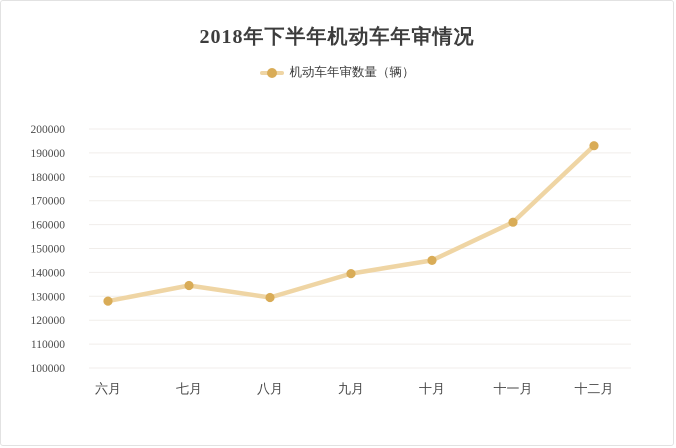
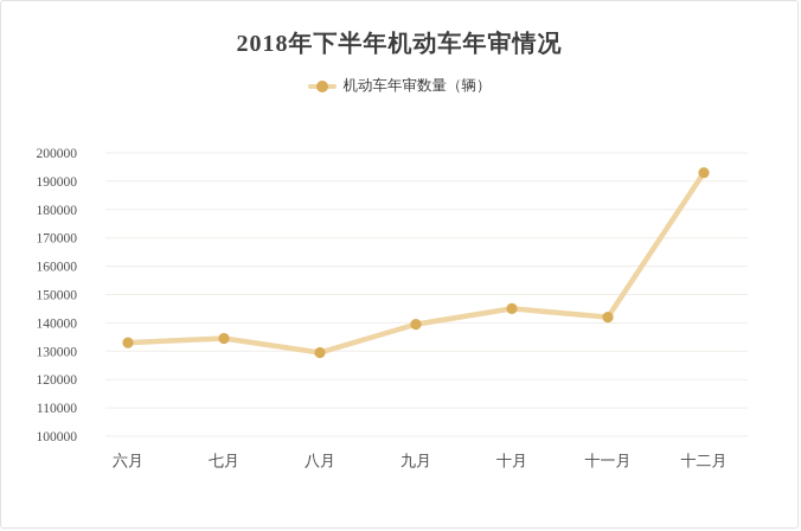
六月: 128000 -> 133000
十一月: 161000 -> 142000
